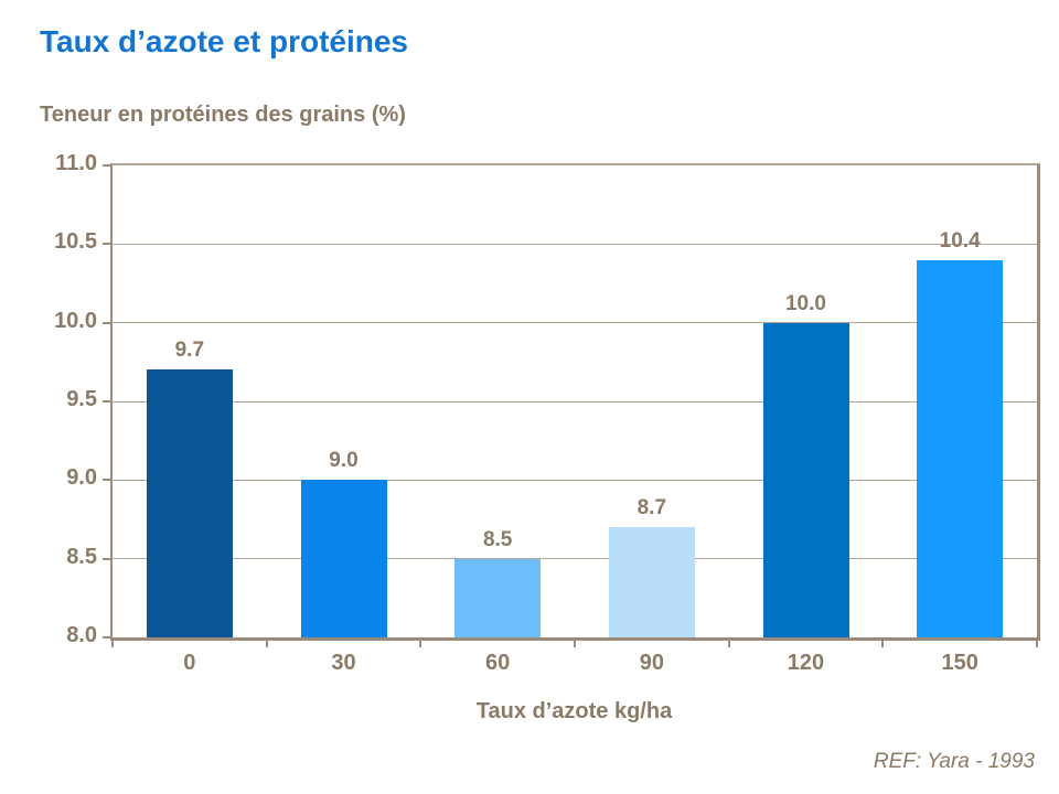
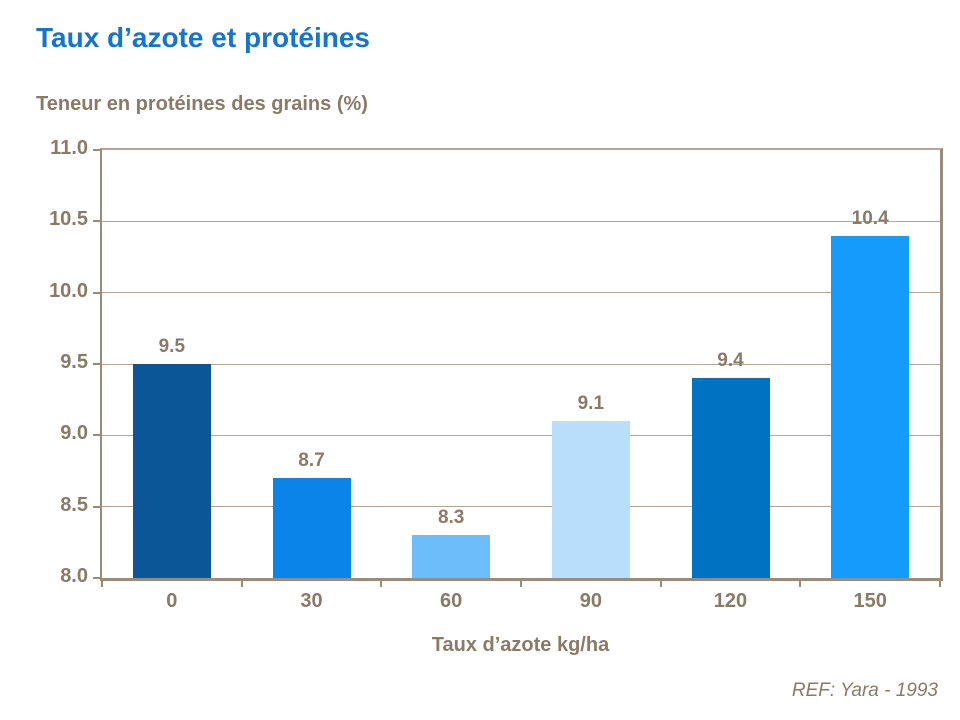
0: 9.7 -> 9.5
30: 9.0 -> 8.7
60: 8.5 -> 8.3
90: 8.7 -> 9.1
120: 10.0 -> 9.4
